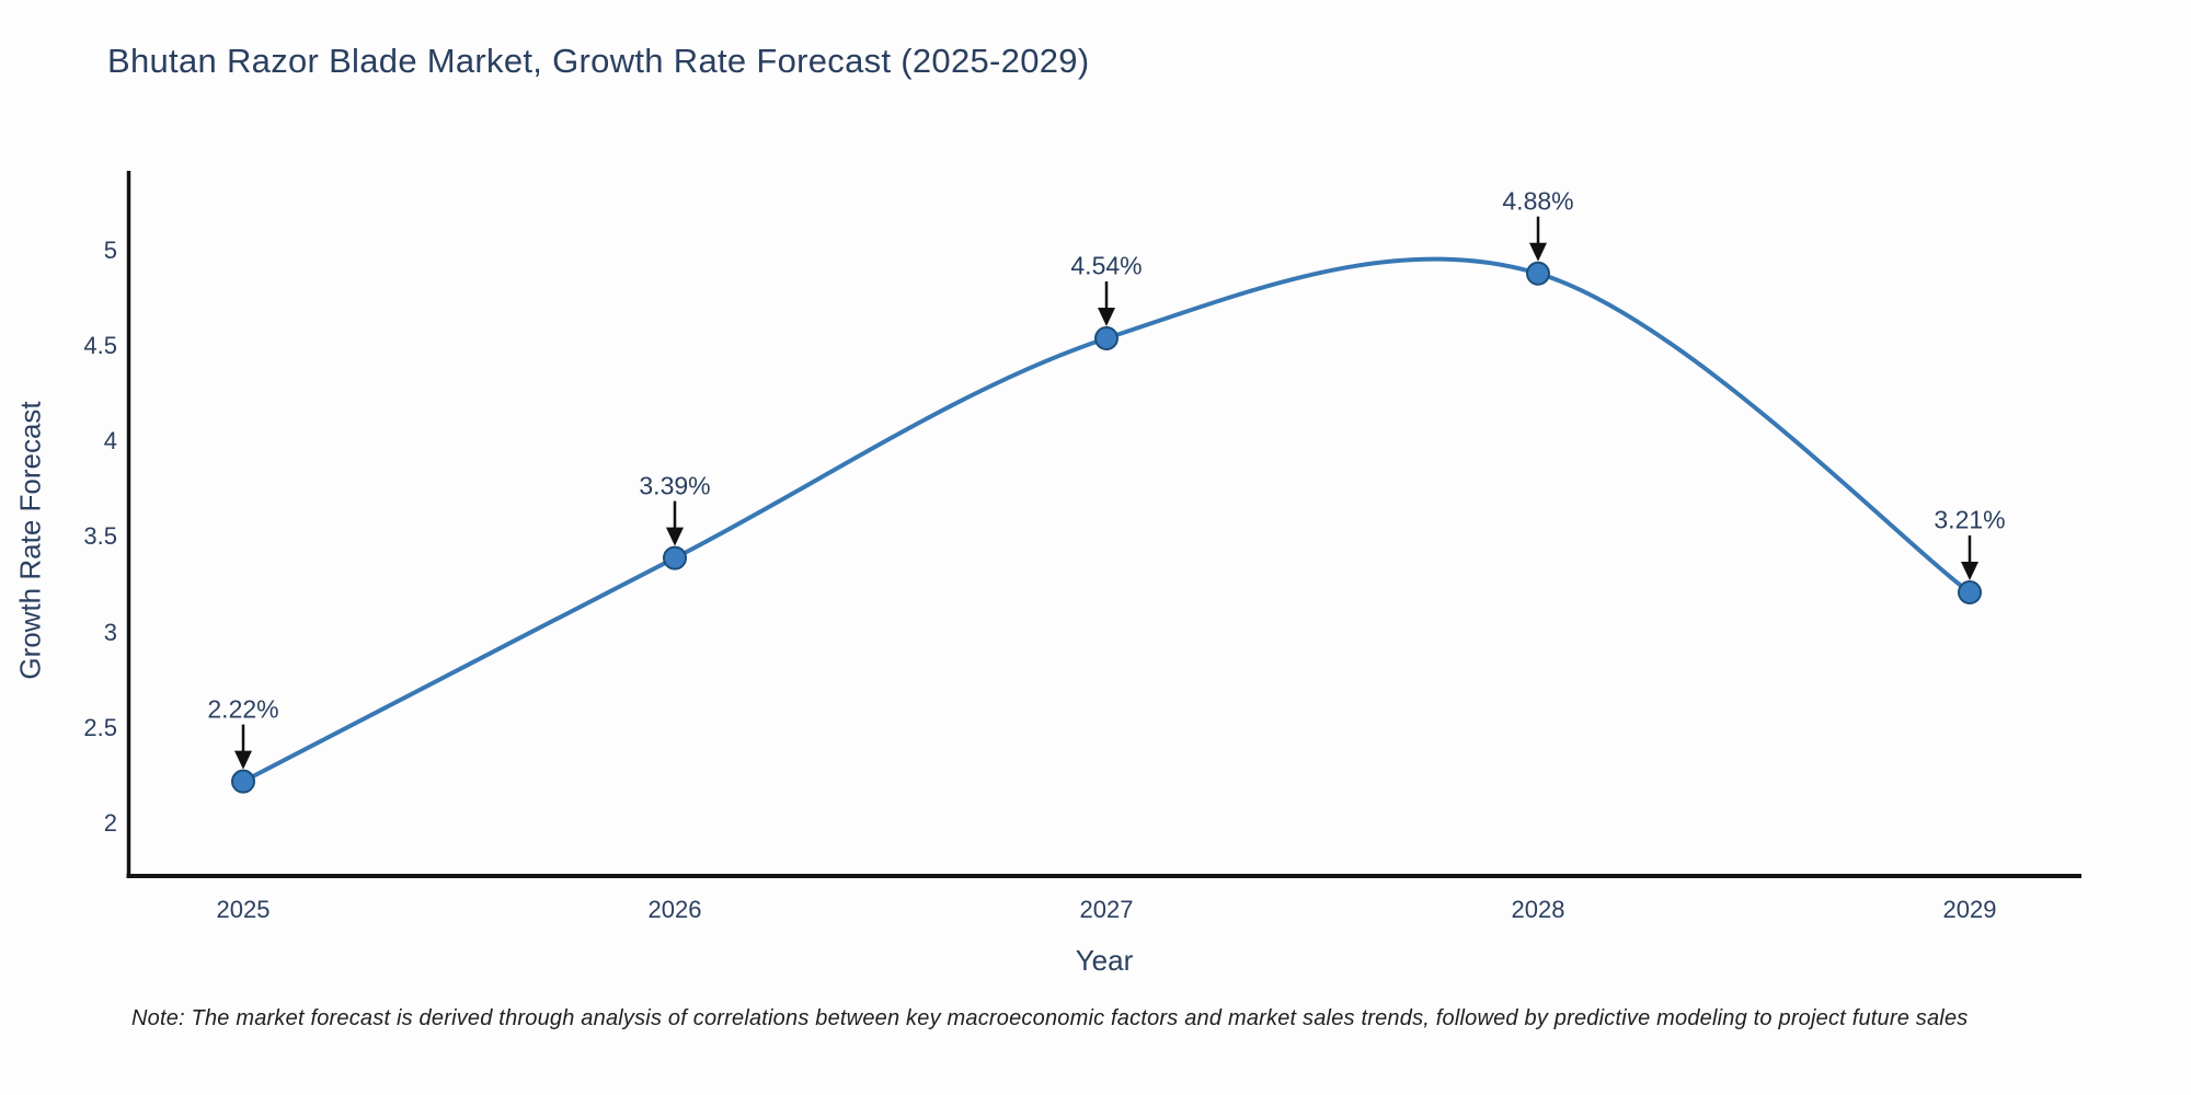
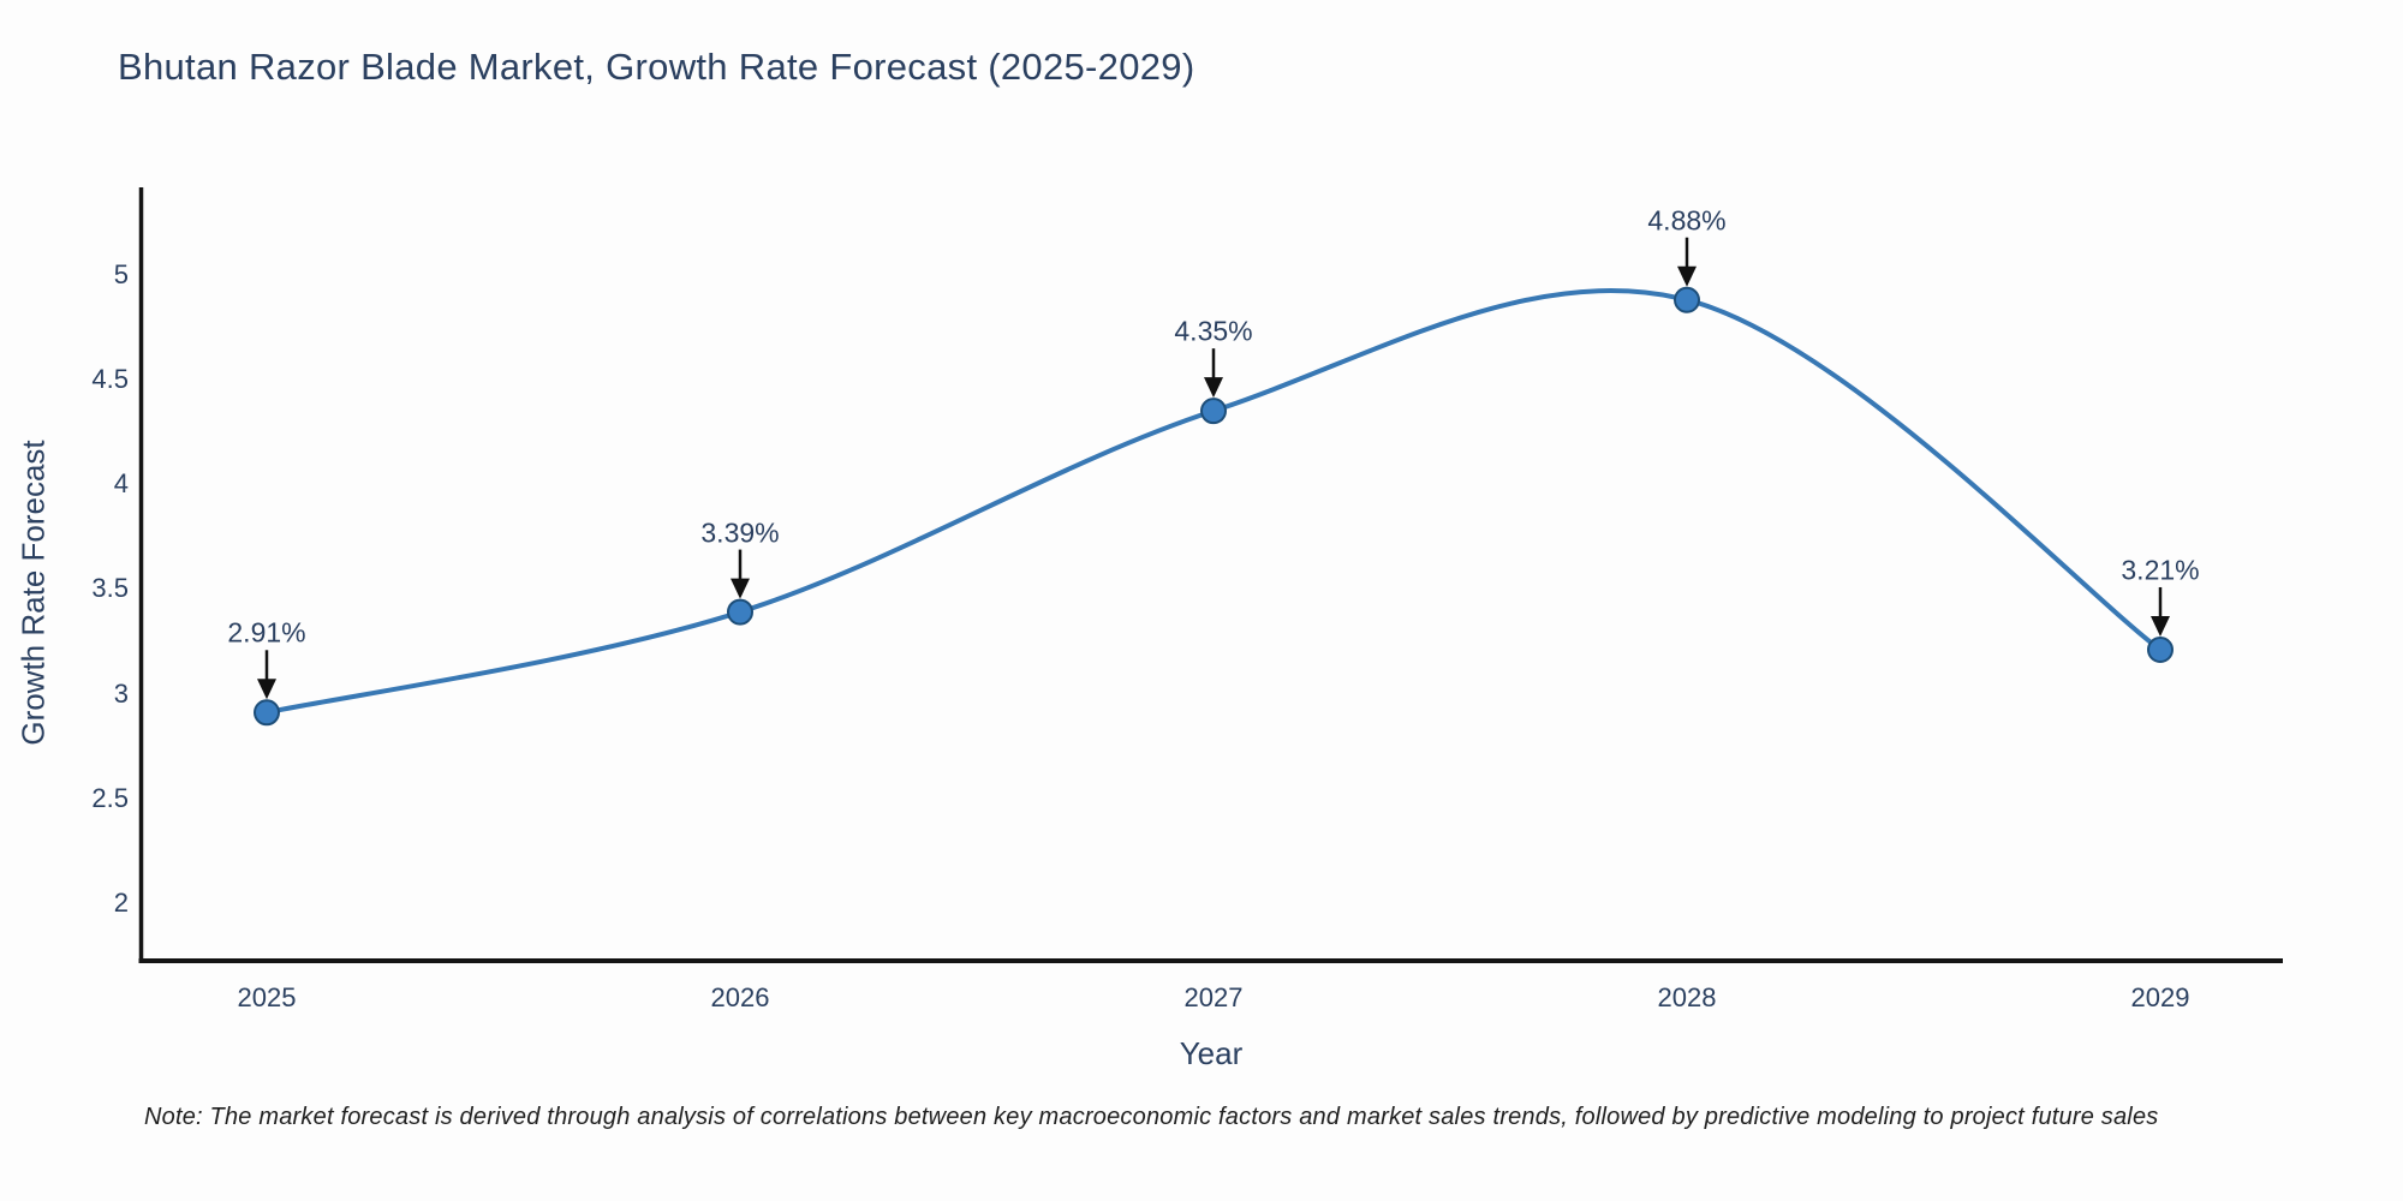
2025: 2.22% -> 2.91%
2027: 4.54% -> 4.35%
